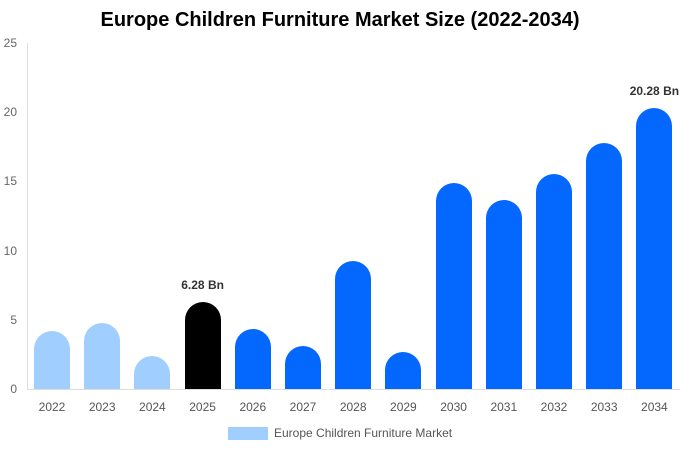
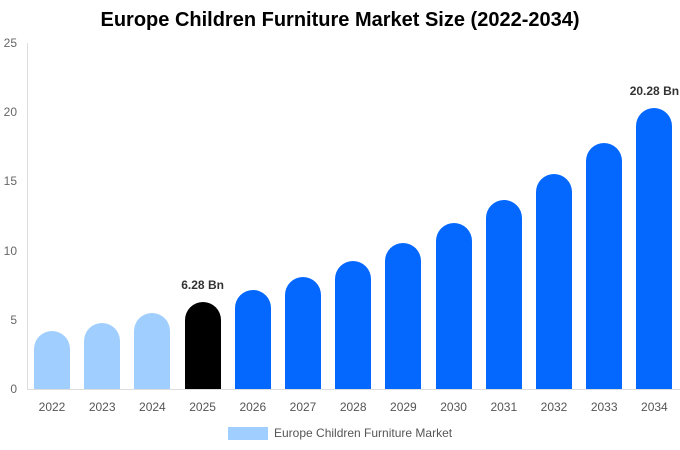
2024: 2.4 -> 5.5
2026: 4.3 -> 7.2
2027: 3.1 -> 8.1
2029: 2.7 -> 10.6
2030: 14.9 -> 12.0
